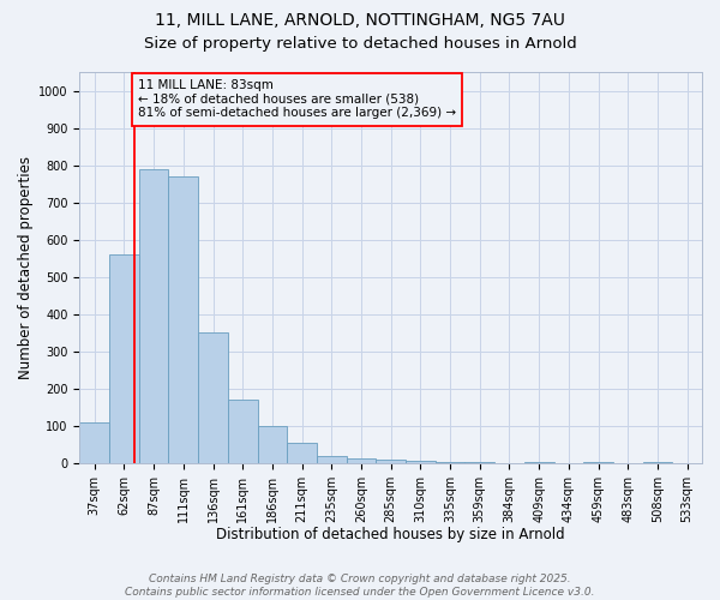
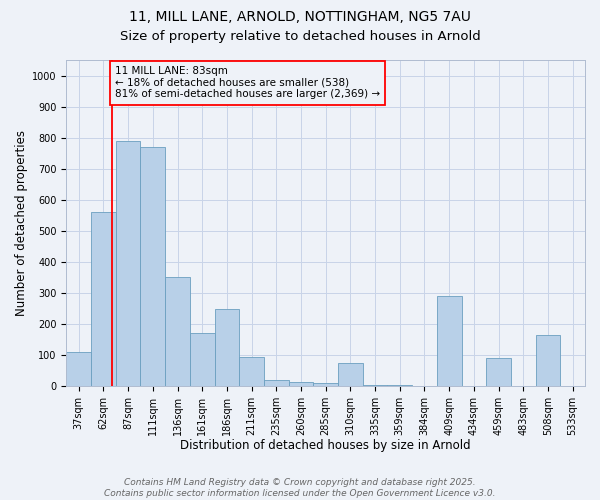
186sqm: 100 -> 250
211sqm: 55 -> 95
310sqm: 8 -> 75
409sqm: 5 -> 290
459sqm: 5 -> 90
508sqm: 5 -> 165
